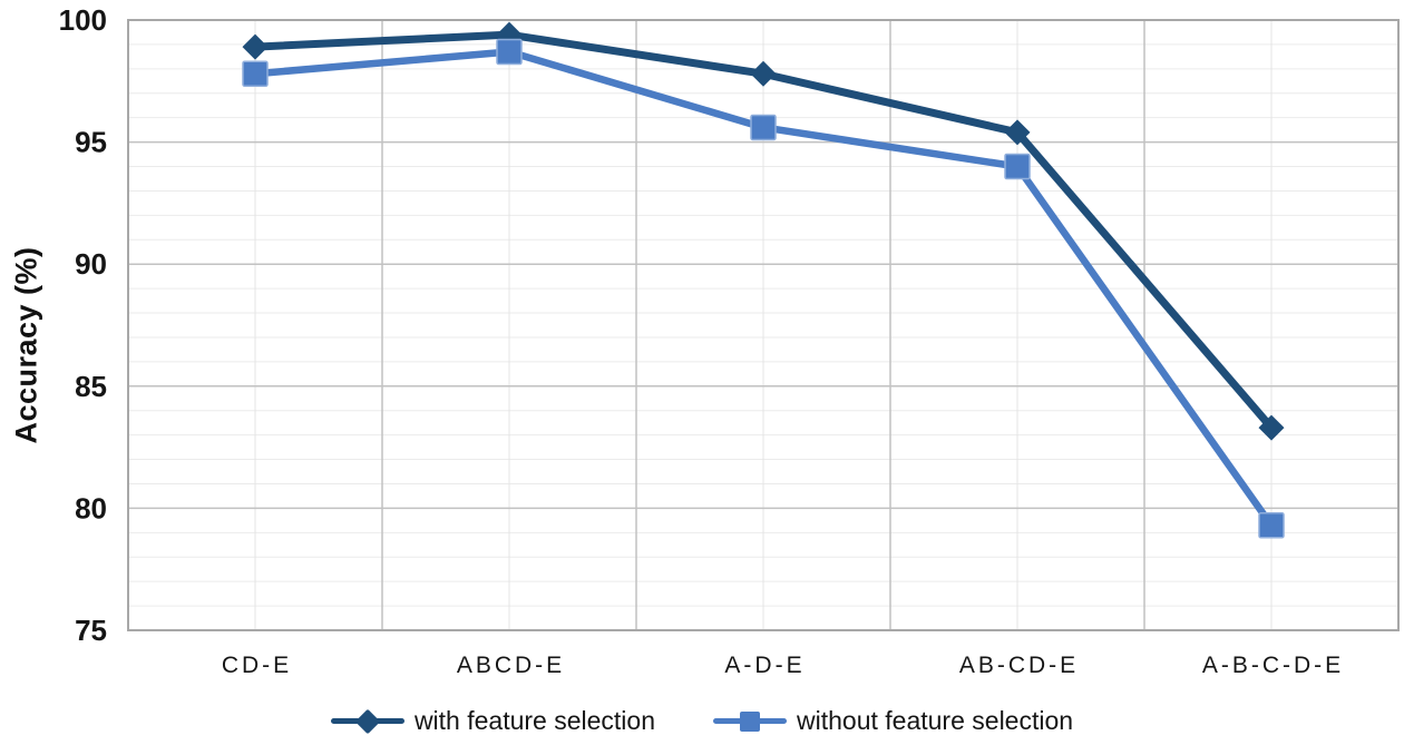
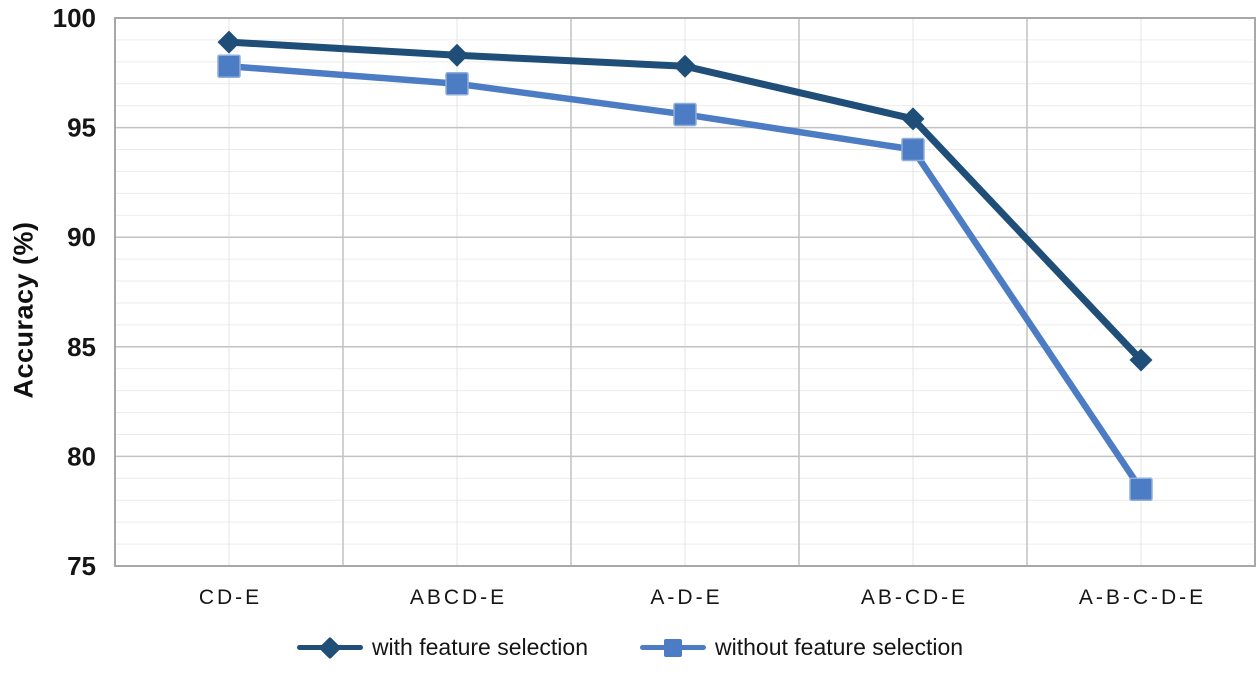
with feature selection/ABCD-E: 99.4 -> 98.3
without feature selection/ABCD-E: 98.7 -> 97.0
with feature selection/A-B-C-D-E: 83.3 -> 84.4
without feature selection/A-B-C-D-E: 79.3 -> 78.5
